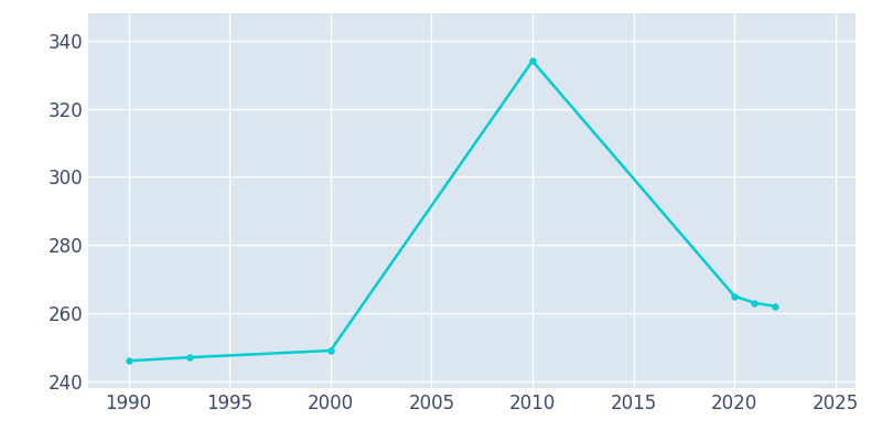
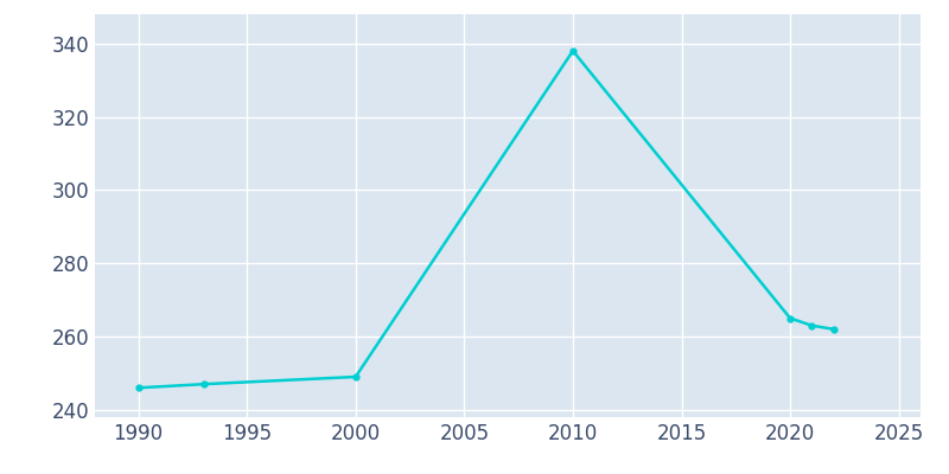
2010: 334 -> 338
